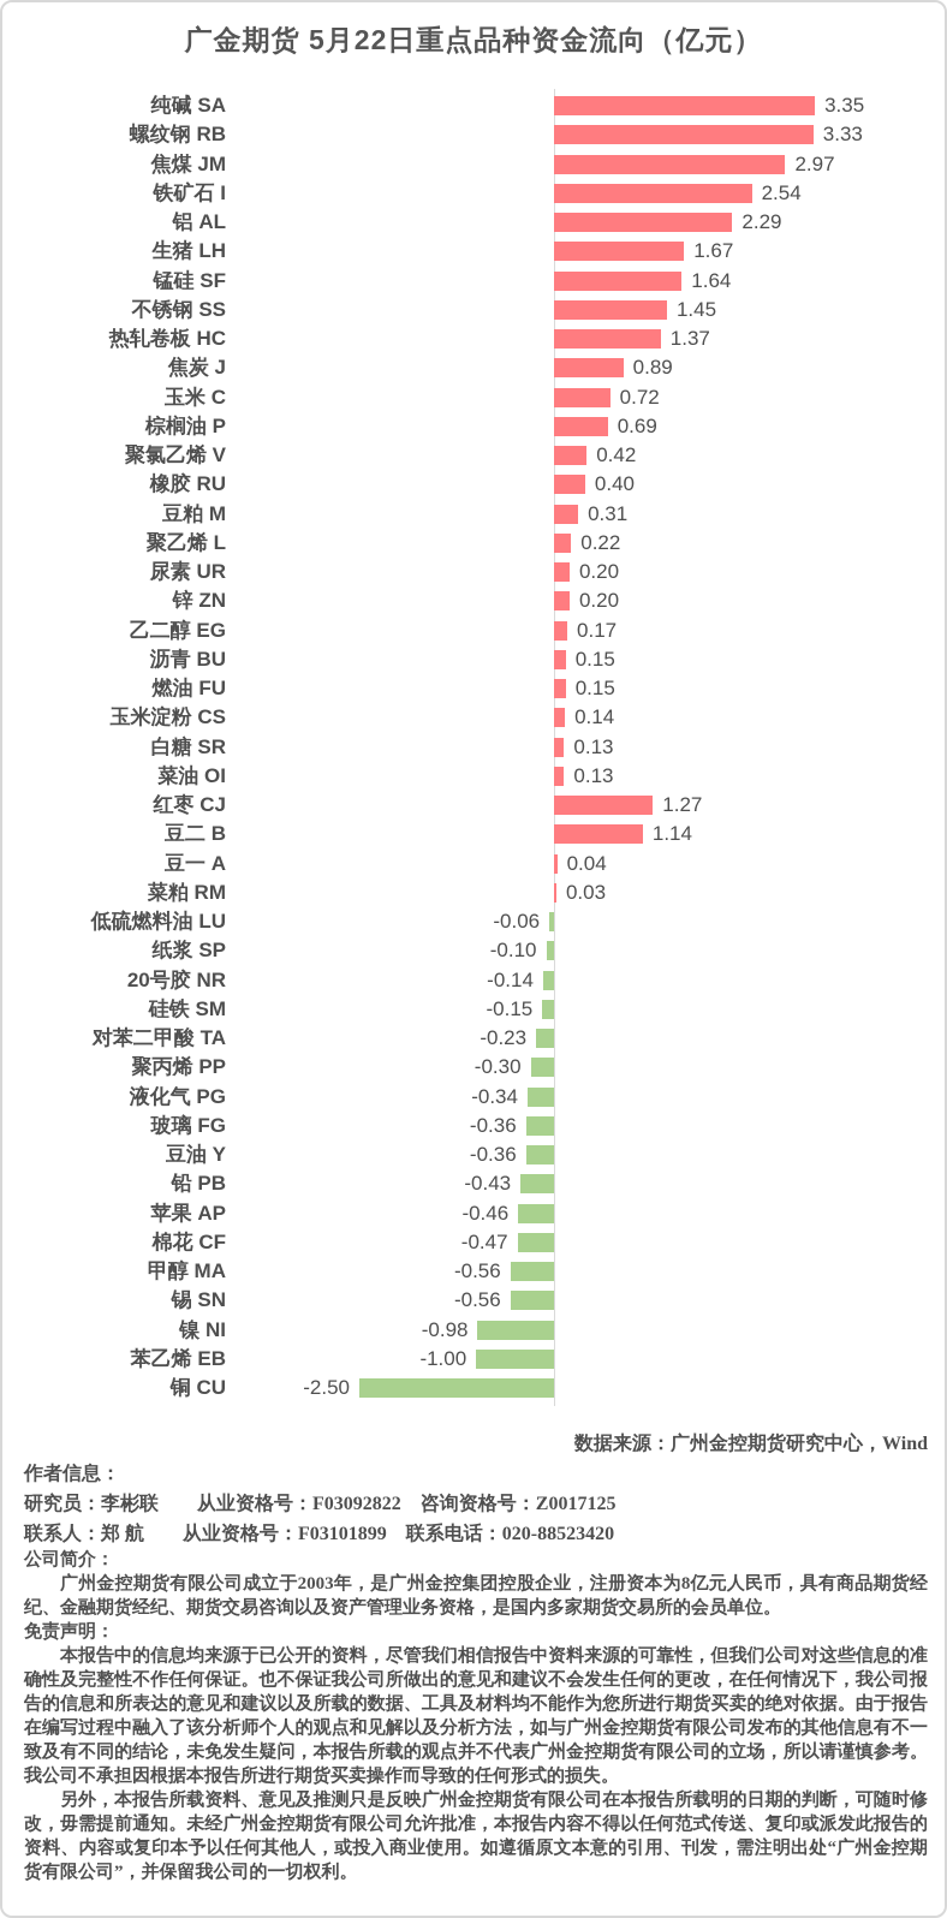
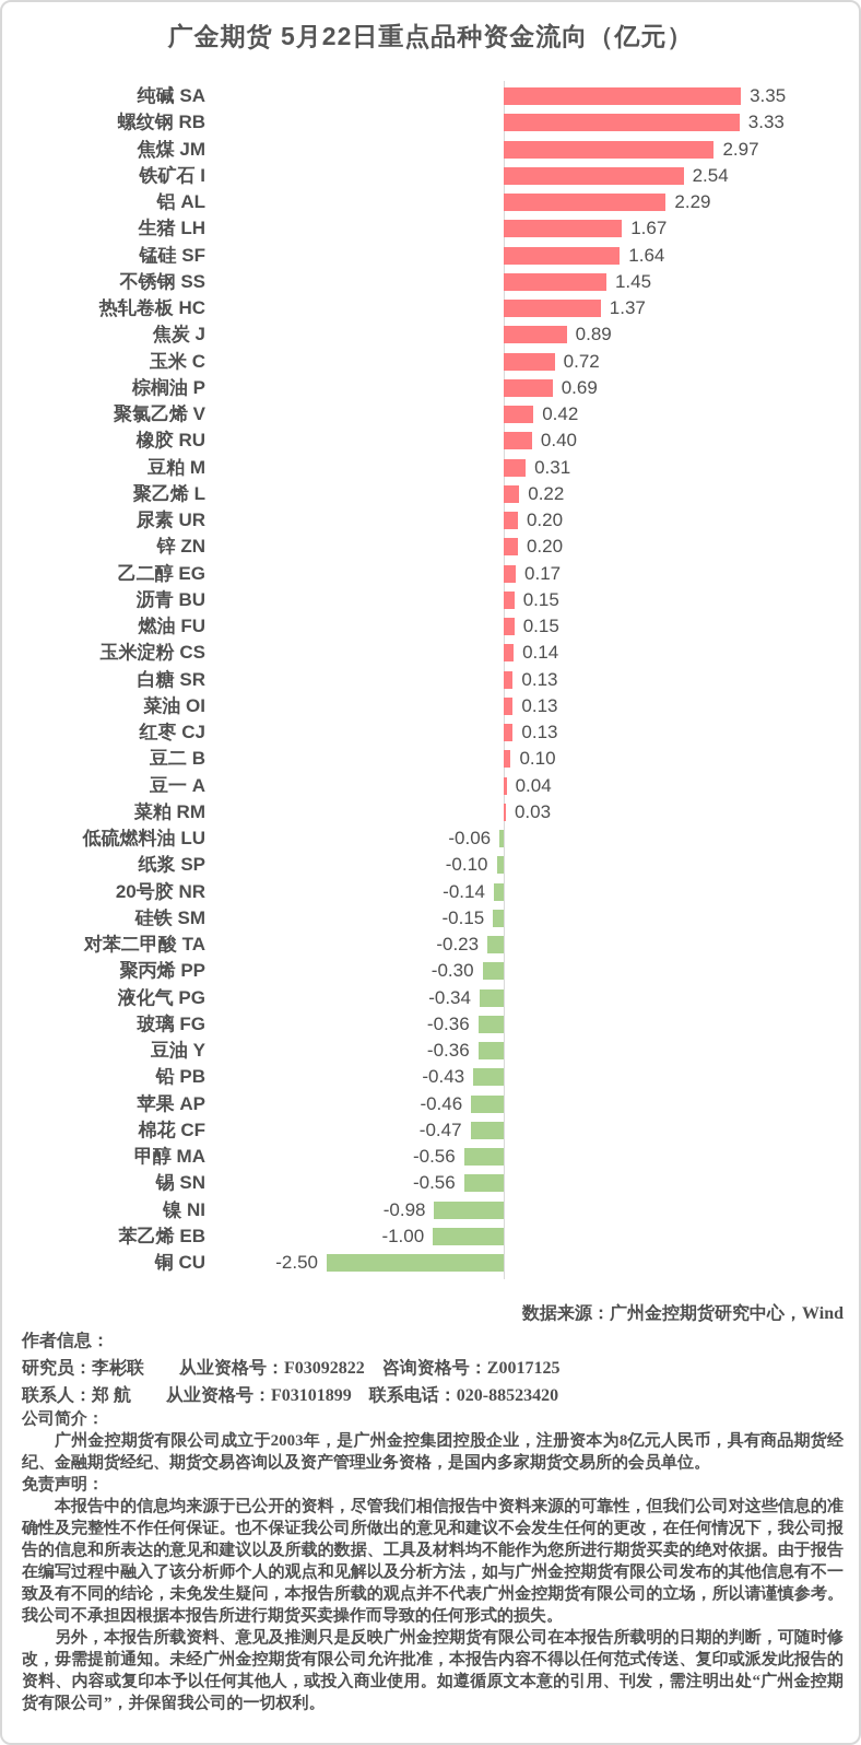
红枣 CJ: 1.27 -> 0.13
豆二 B: 1.14 -> 0.10
